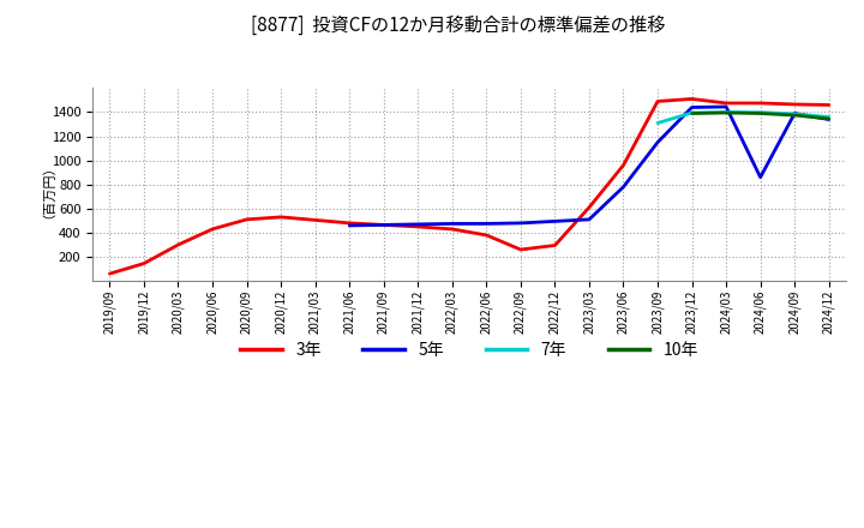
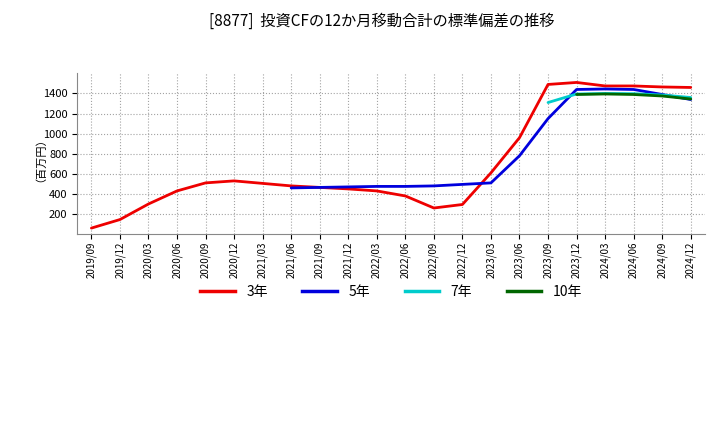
5年/2024/06: 860 -> 1440
